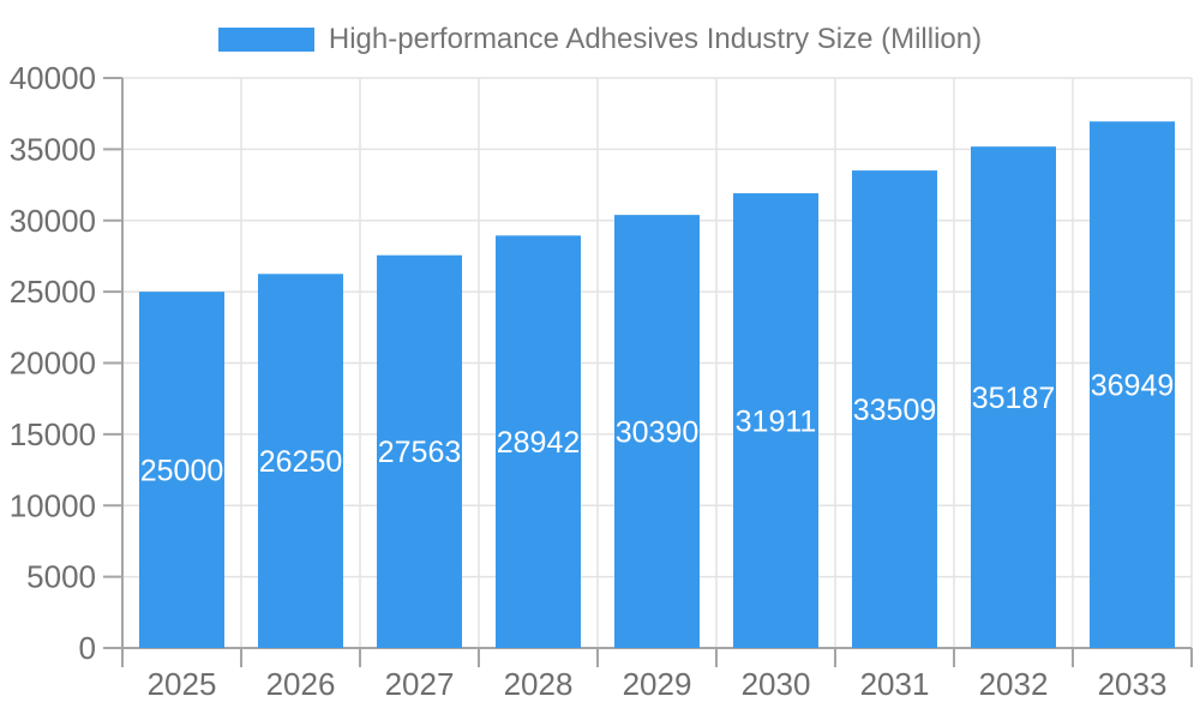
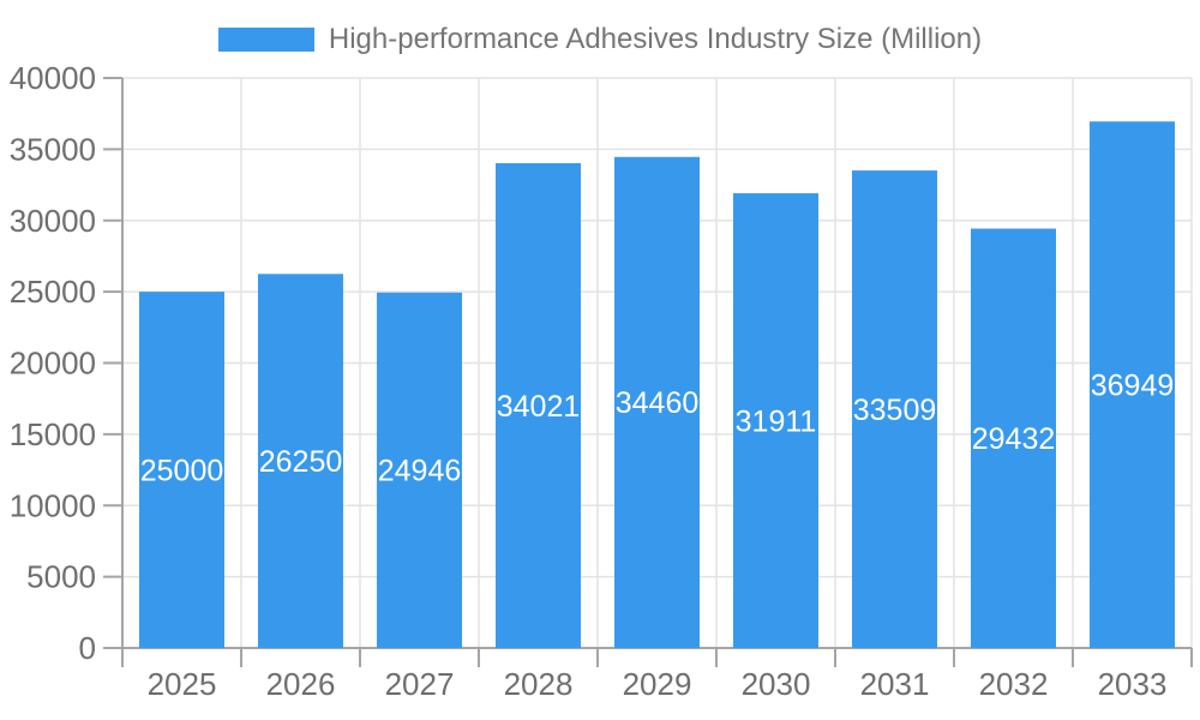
2027: 27563 -> 24946
2028: 28942 -> 34021
2029: 30390 -> 34460
2032: 35187 -> 29432
